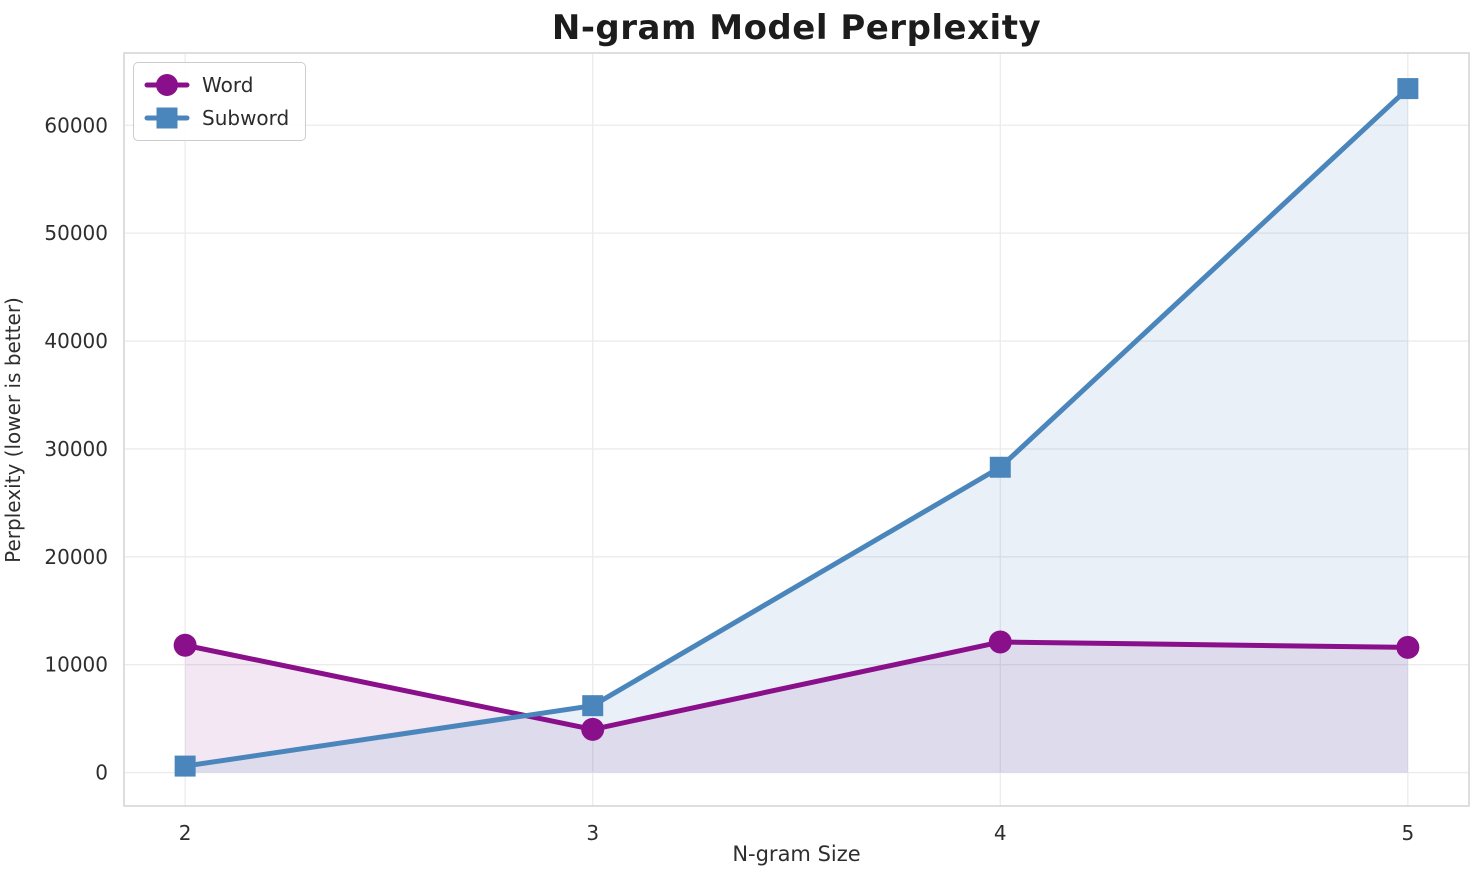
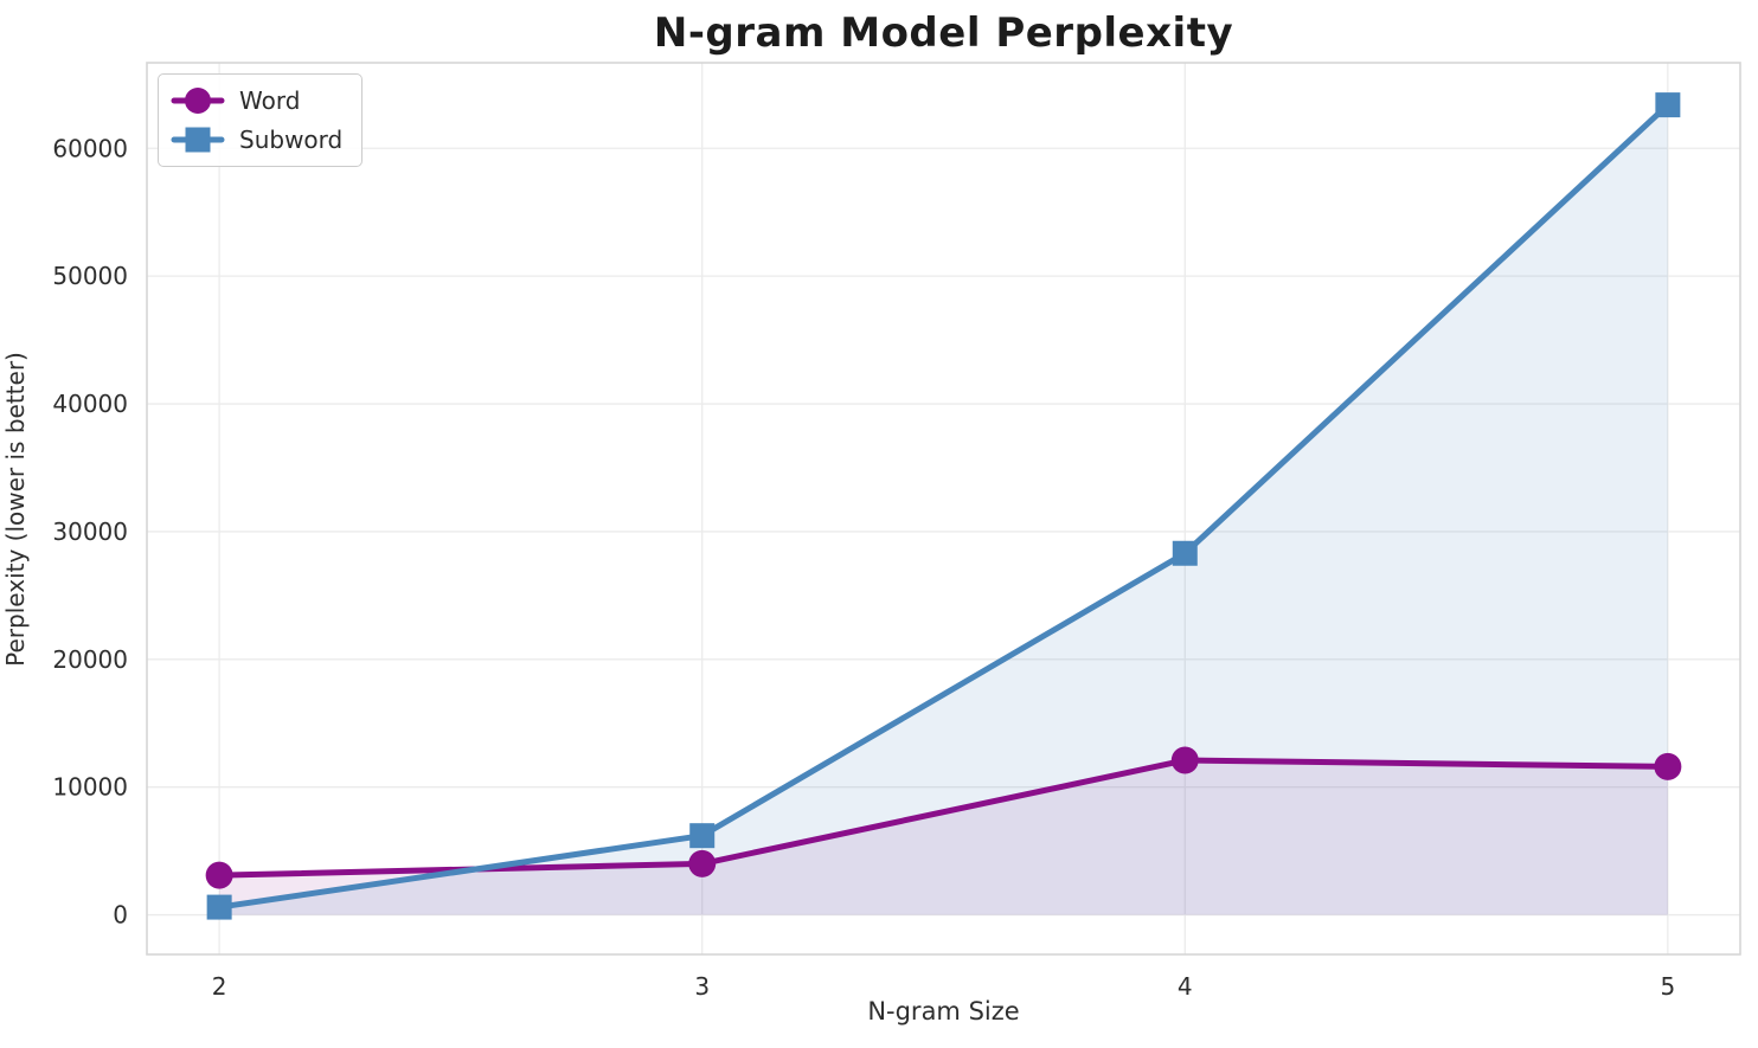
Word/2: 11800 -> 3100
